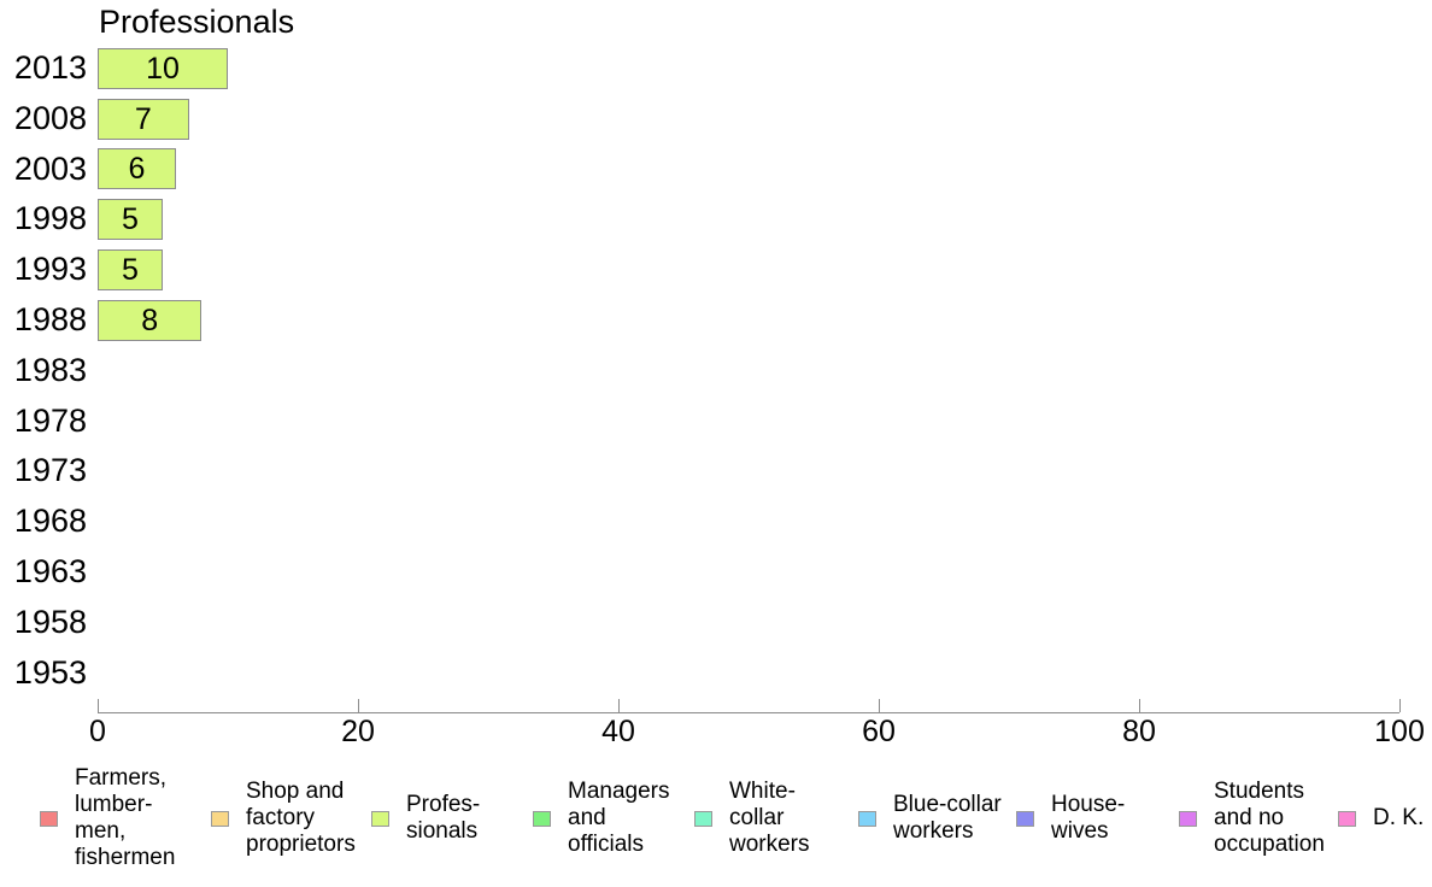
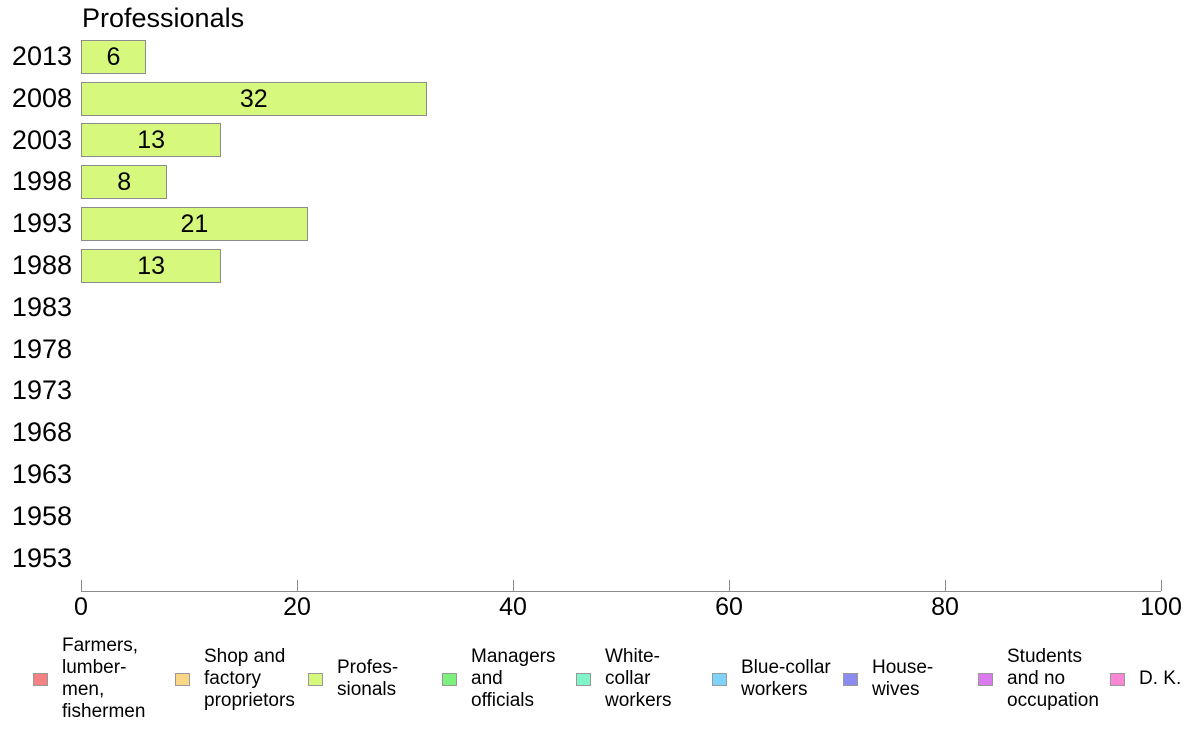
2013: 10 -> 6
2008: 7 -> 32
2003: 6 -> 13
1998: 5 -> 8
1993: 5 -> 21
1988: 8 -> 13
